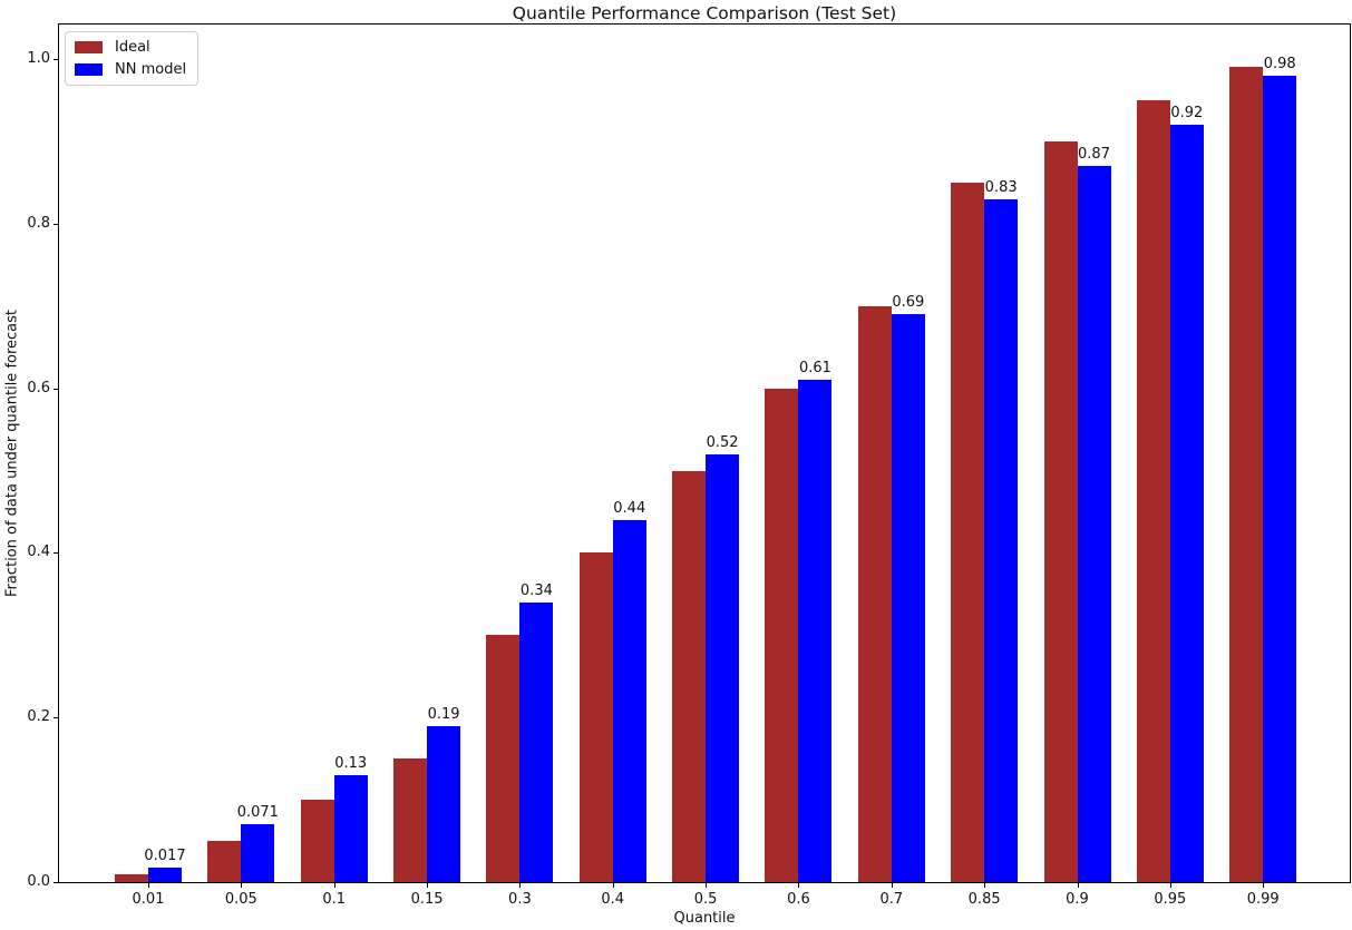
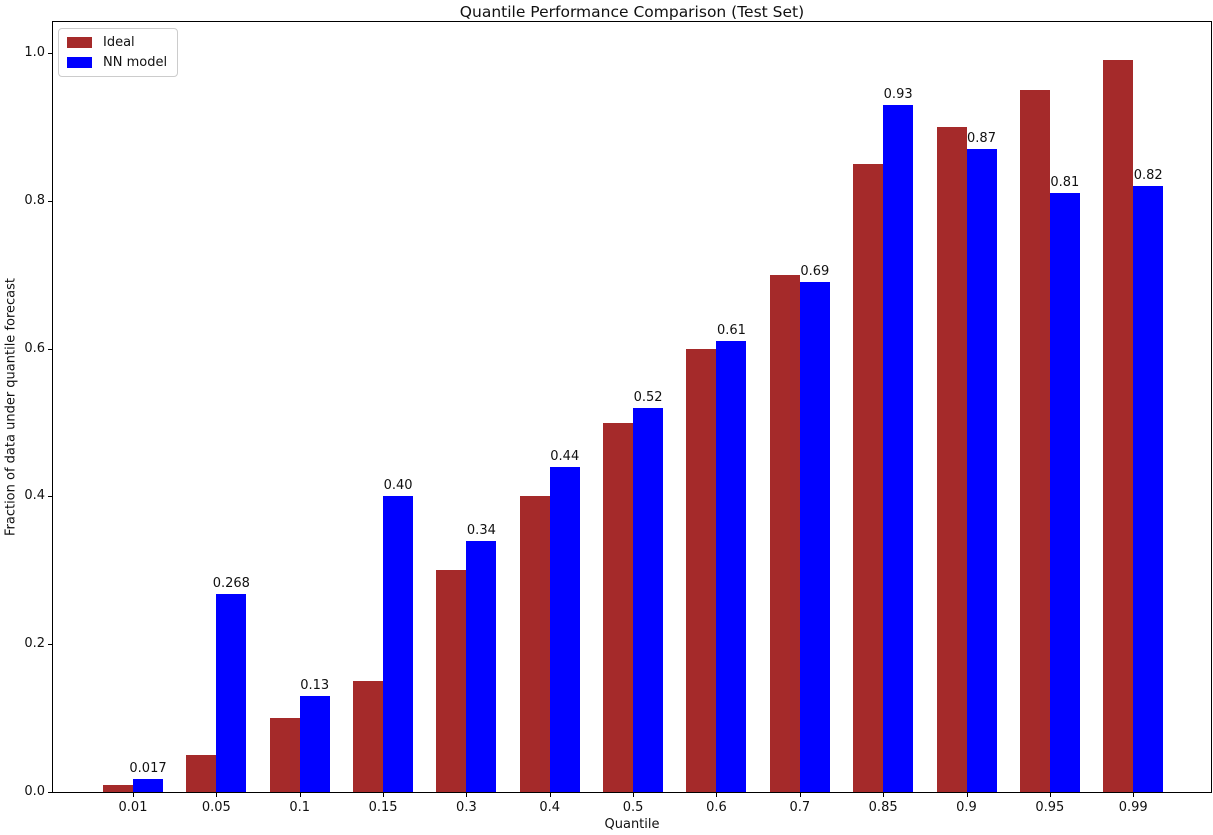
NN model/0.05: 0.071 -> 0.268
NN model/0.15: 0.19 -> 0.40
NN model/0.85: 0.83 -> 0.93
NN model/0.95: 0.92 -> 0.81
NN model/0.99: 0.98 -> 0.82
